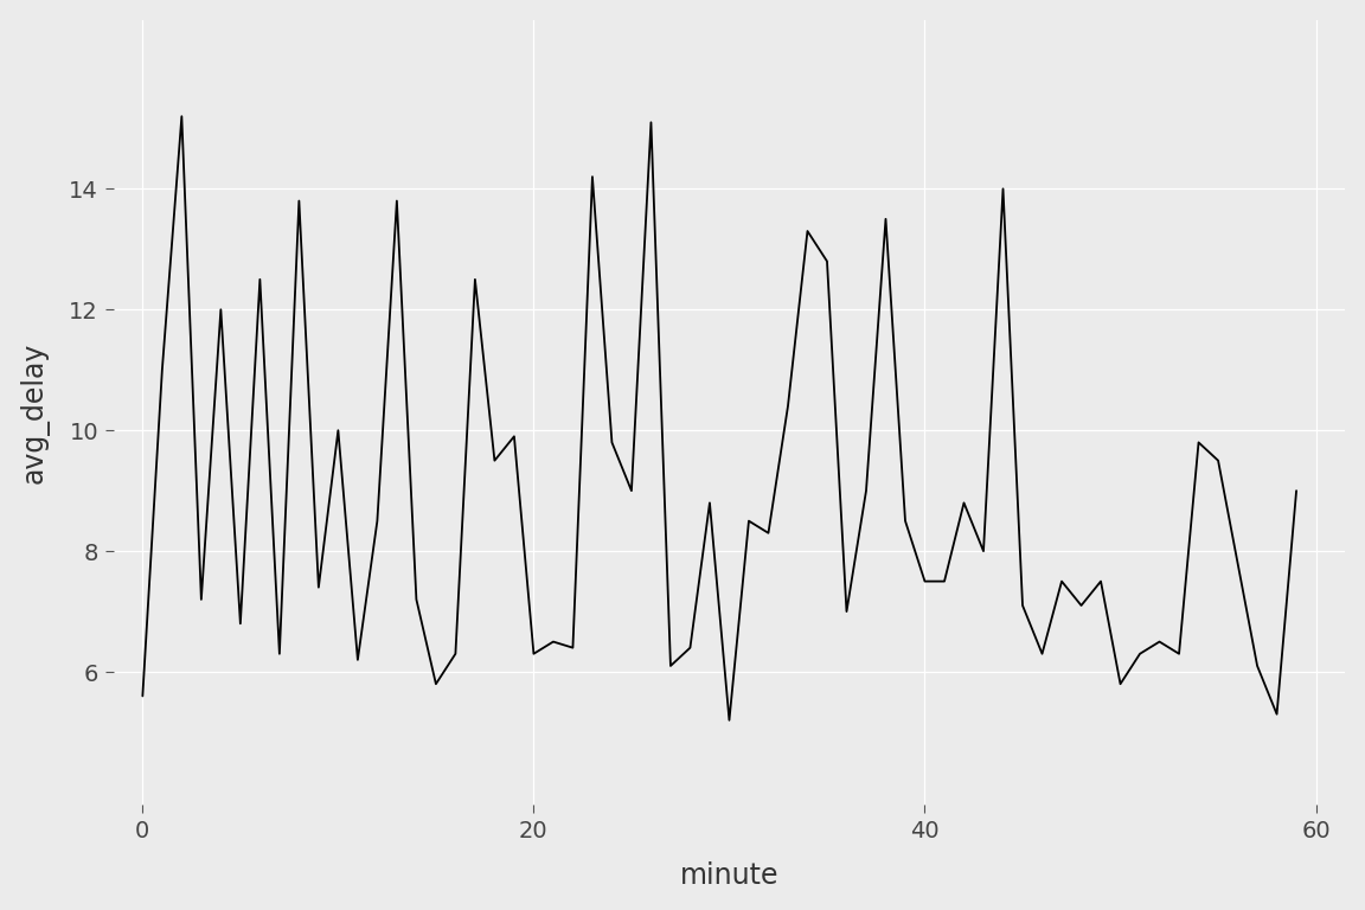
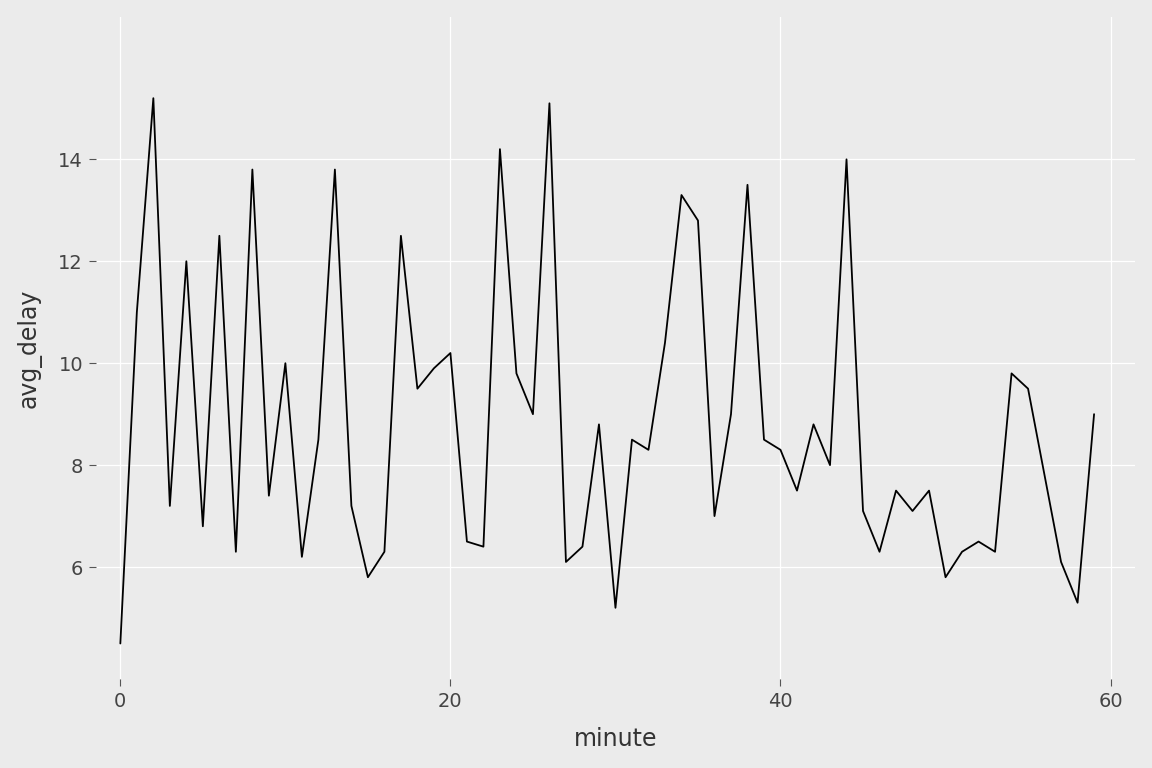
0: 5.6 -> 4.5
20: 6.3 -> 10.2
40: 7.5 -> 8.3
